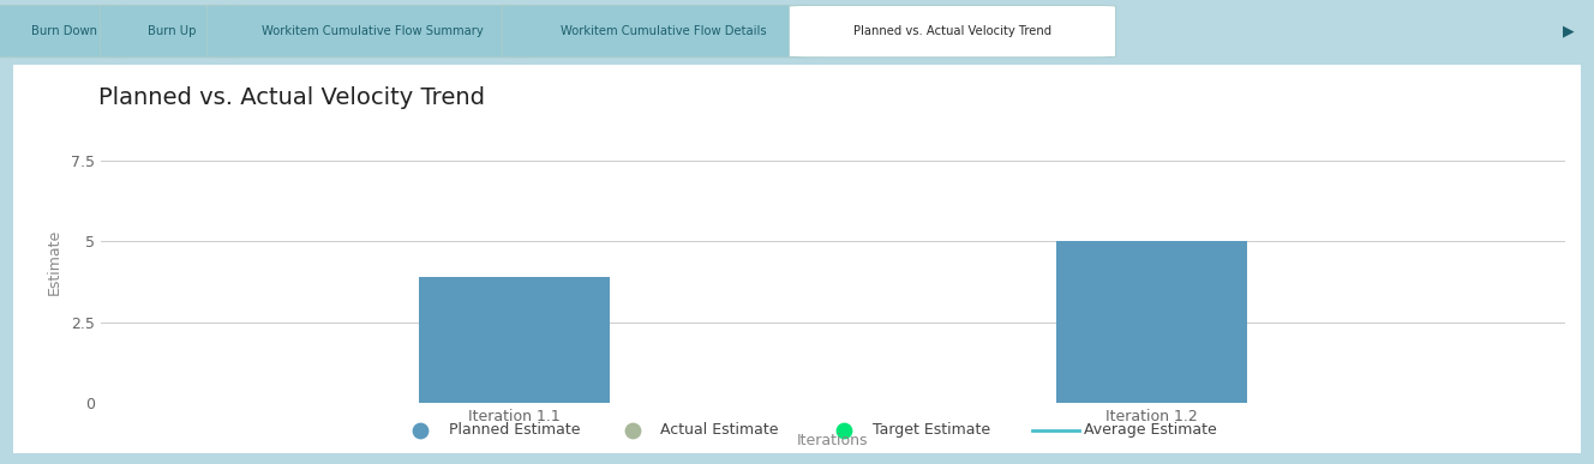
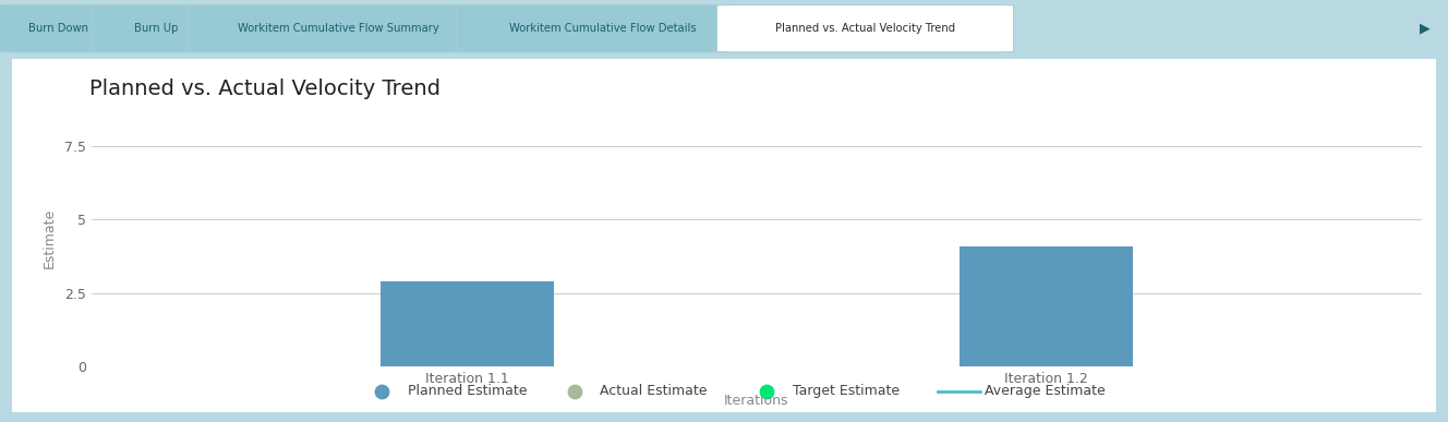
Iteration 1.1: 3.9 -> 2.9
Iteration 1.2: 5.0 -> 4.1
